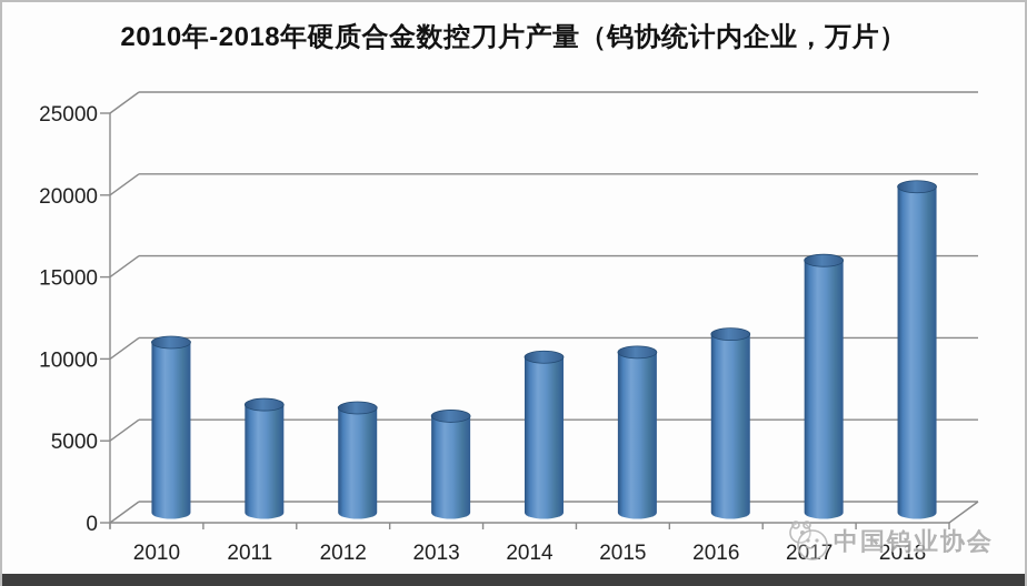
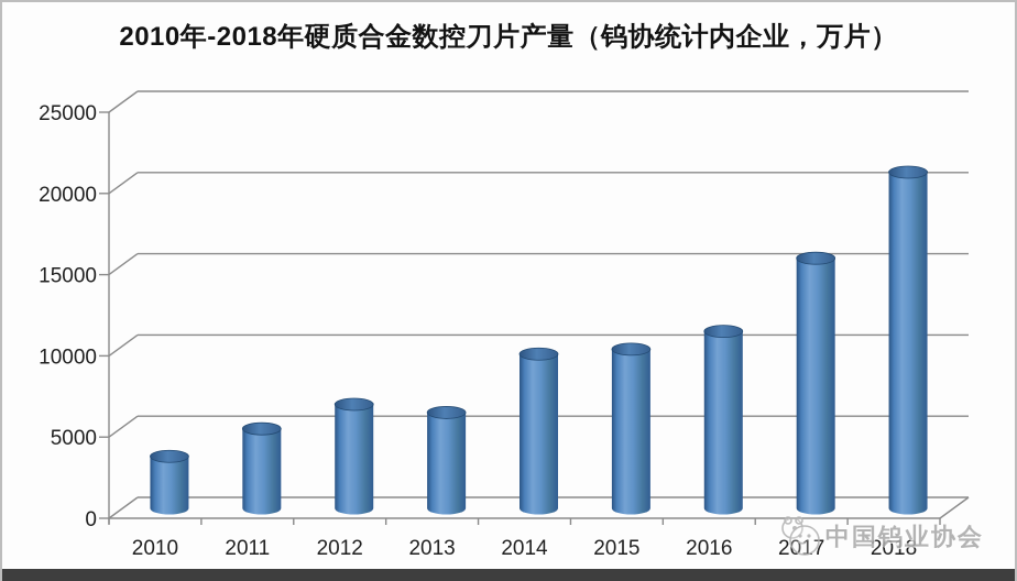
2010: 10400 -> 3200
2011: 6600 -> 4900
2018: 19900 -> 20700
